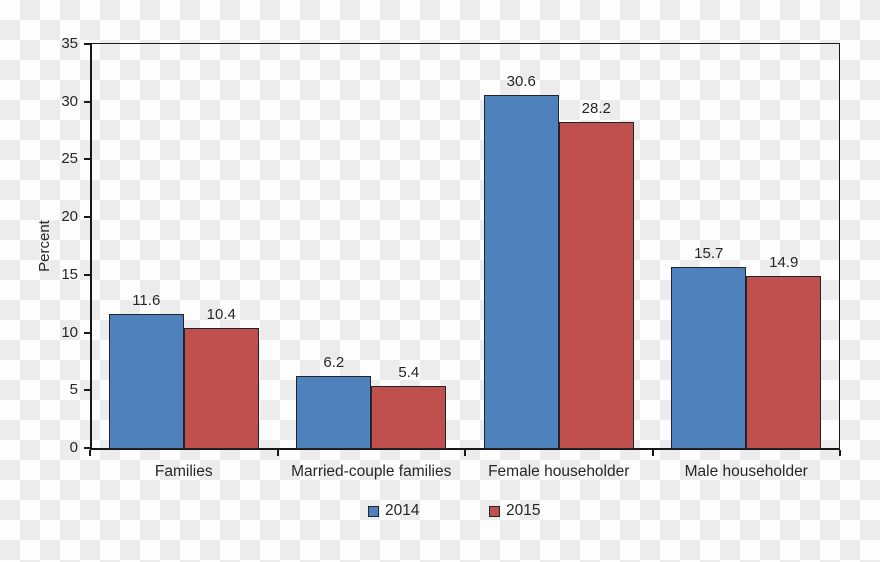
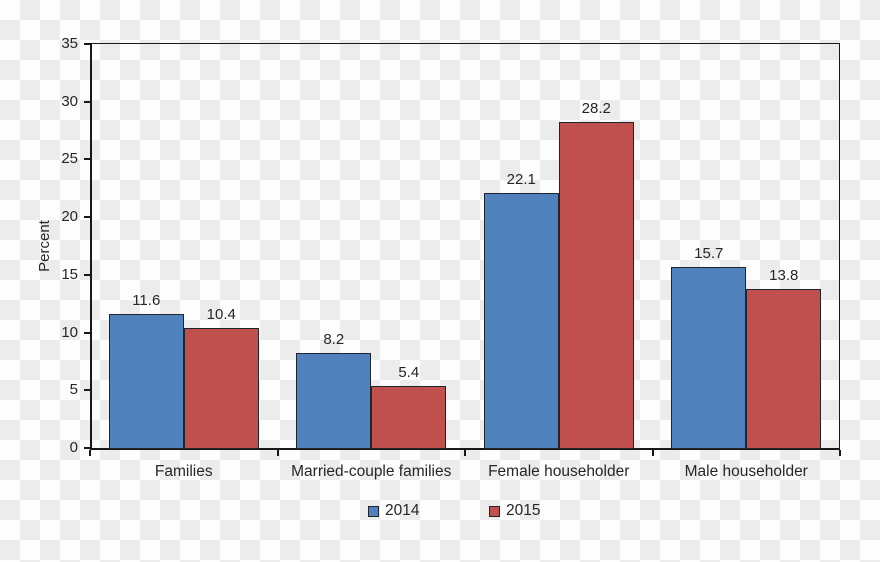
2014/Married-couple families: 6.2 -> 8.2
2014/Female householder: 30.6 -> 22.1
2015/Male householder: 14.9 -> 13.8
